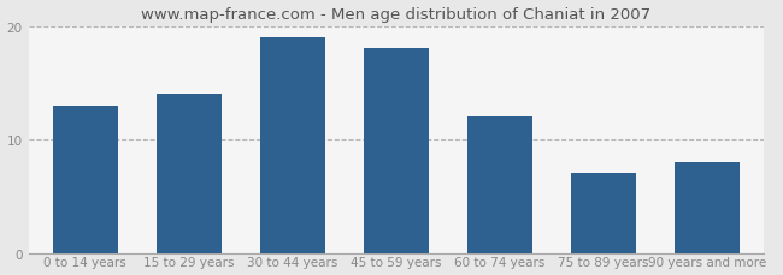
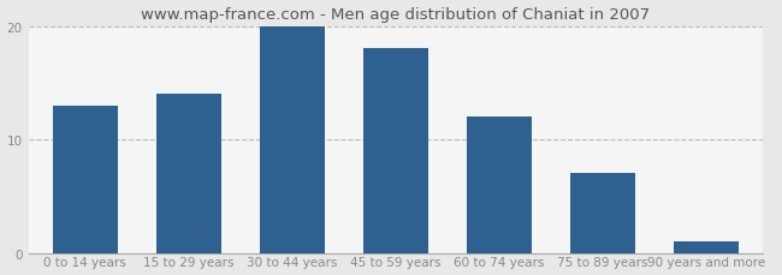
30 to 44 years: 19 -> 20
90 years and more: 8 -> 1
